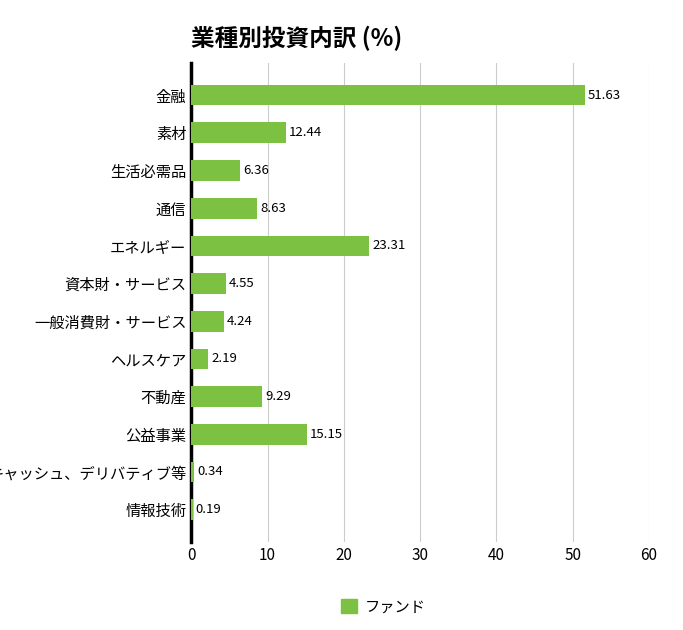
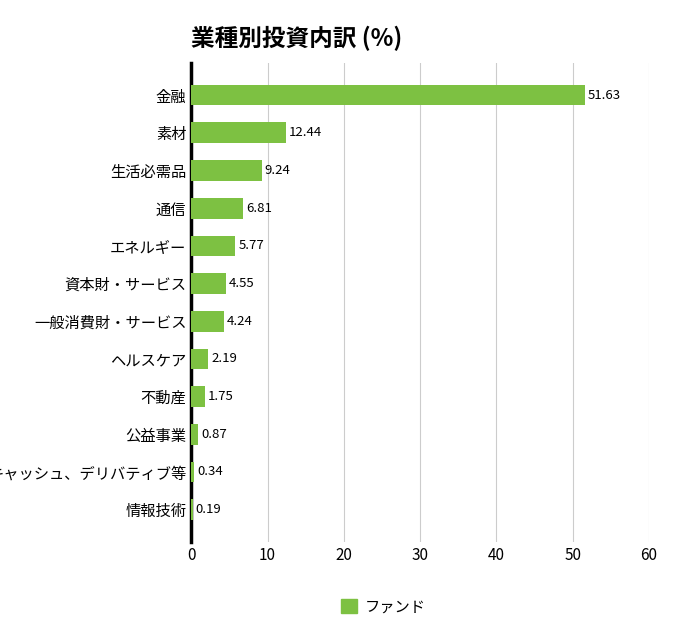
生活必需品: 6.36 -> 9.24
通信: 8.63 -> 6.81
エネルギー: 23.31 -> 5.77
不動産: 9.29 -> 1.75
公益事業: 15.15 -> 0.87
